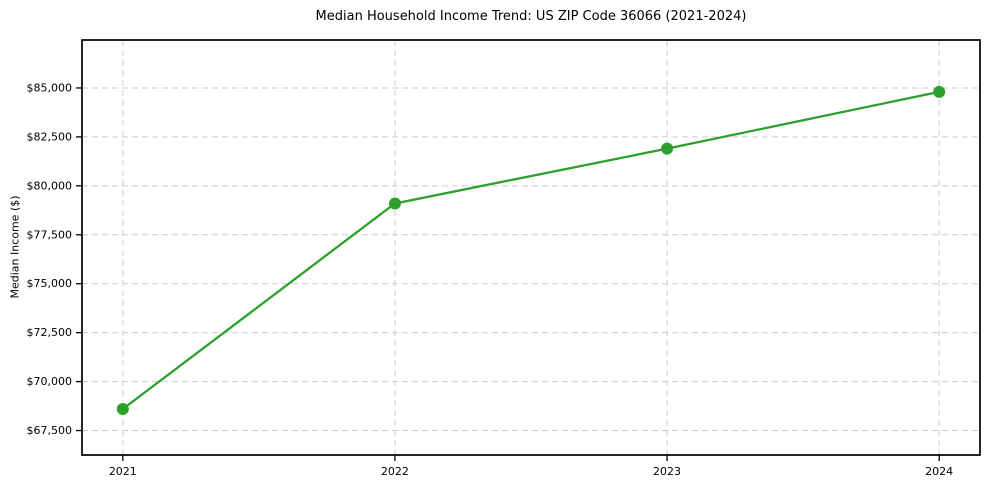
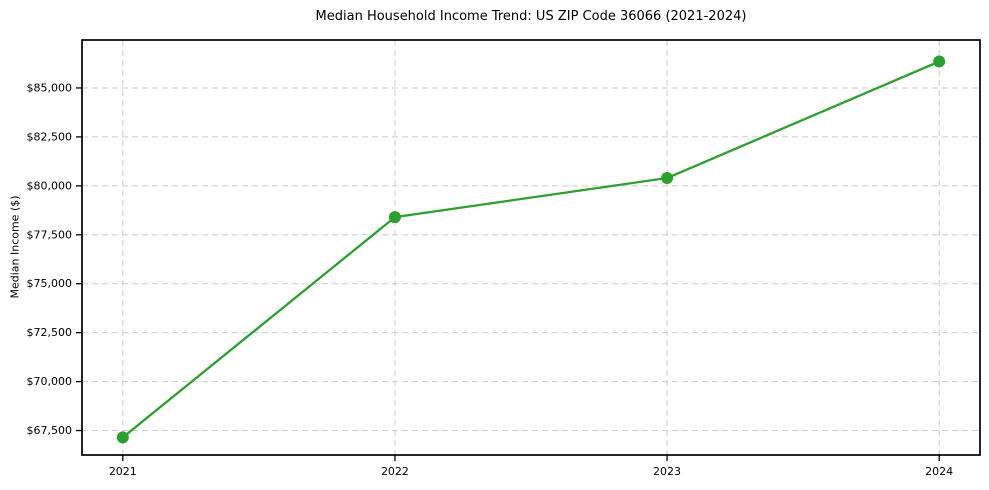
2021: $68600 -> $67200
2022: $79100 -> $78400
2023: $81900 -> $80400
2024: $84800 -> $86400
